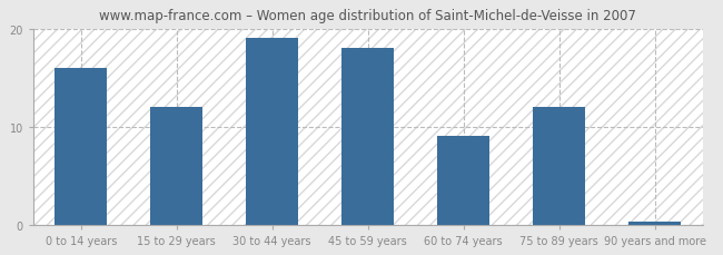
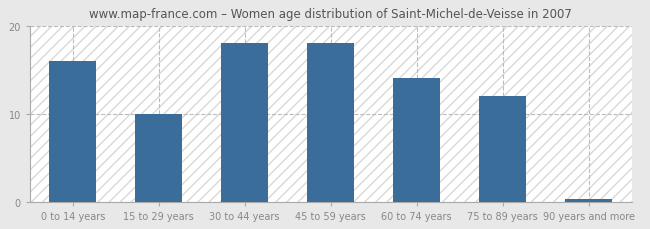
15 to 29 years: 12.0 -> 10.0
30 to 44 years: 19.0 -> 18.0
60 to 74 years: 9.0 -> 14.0
